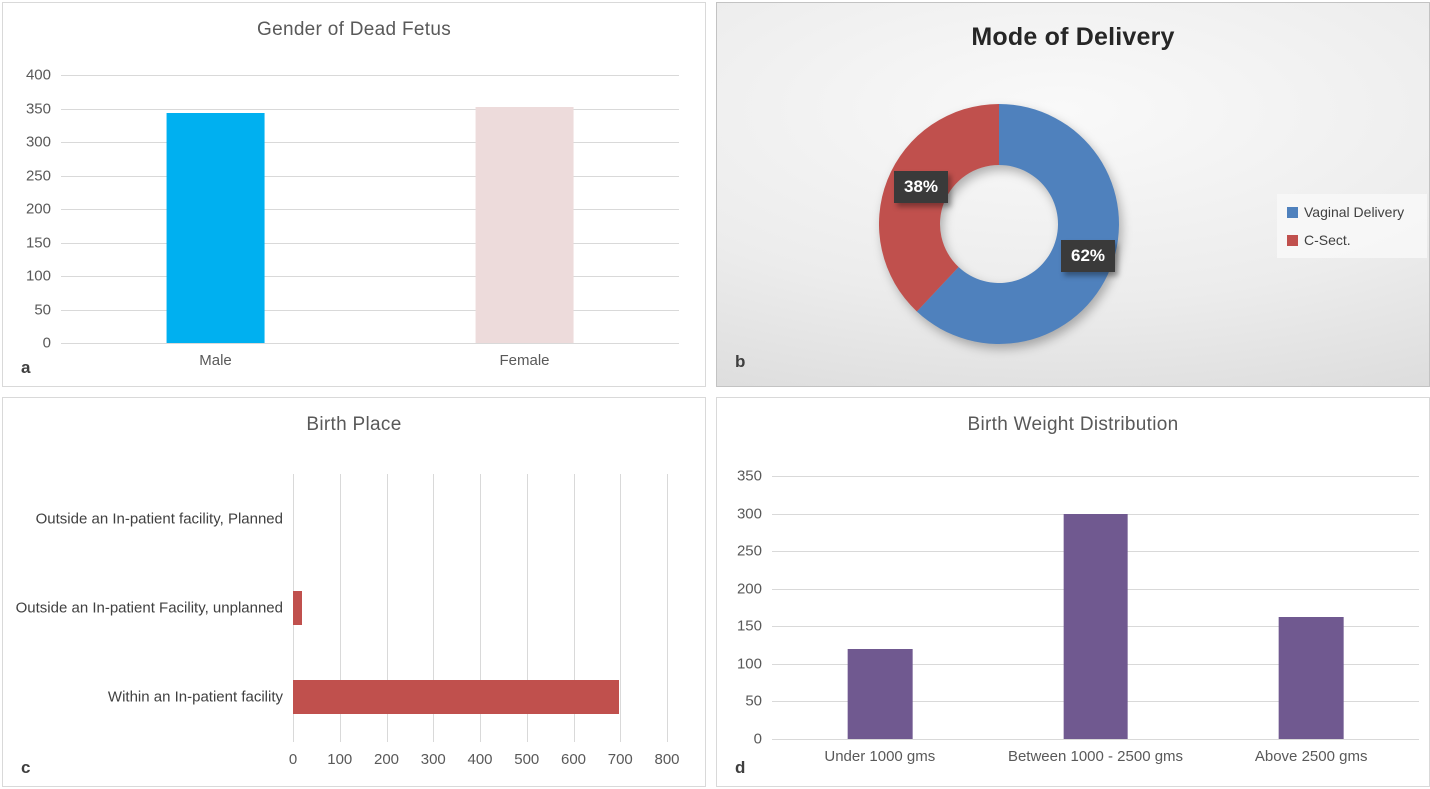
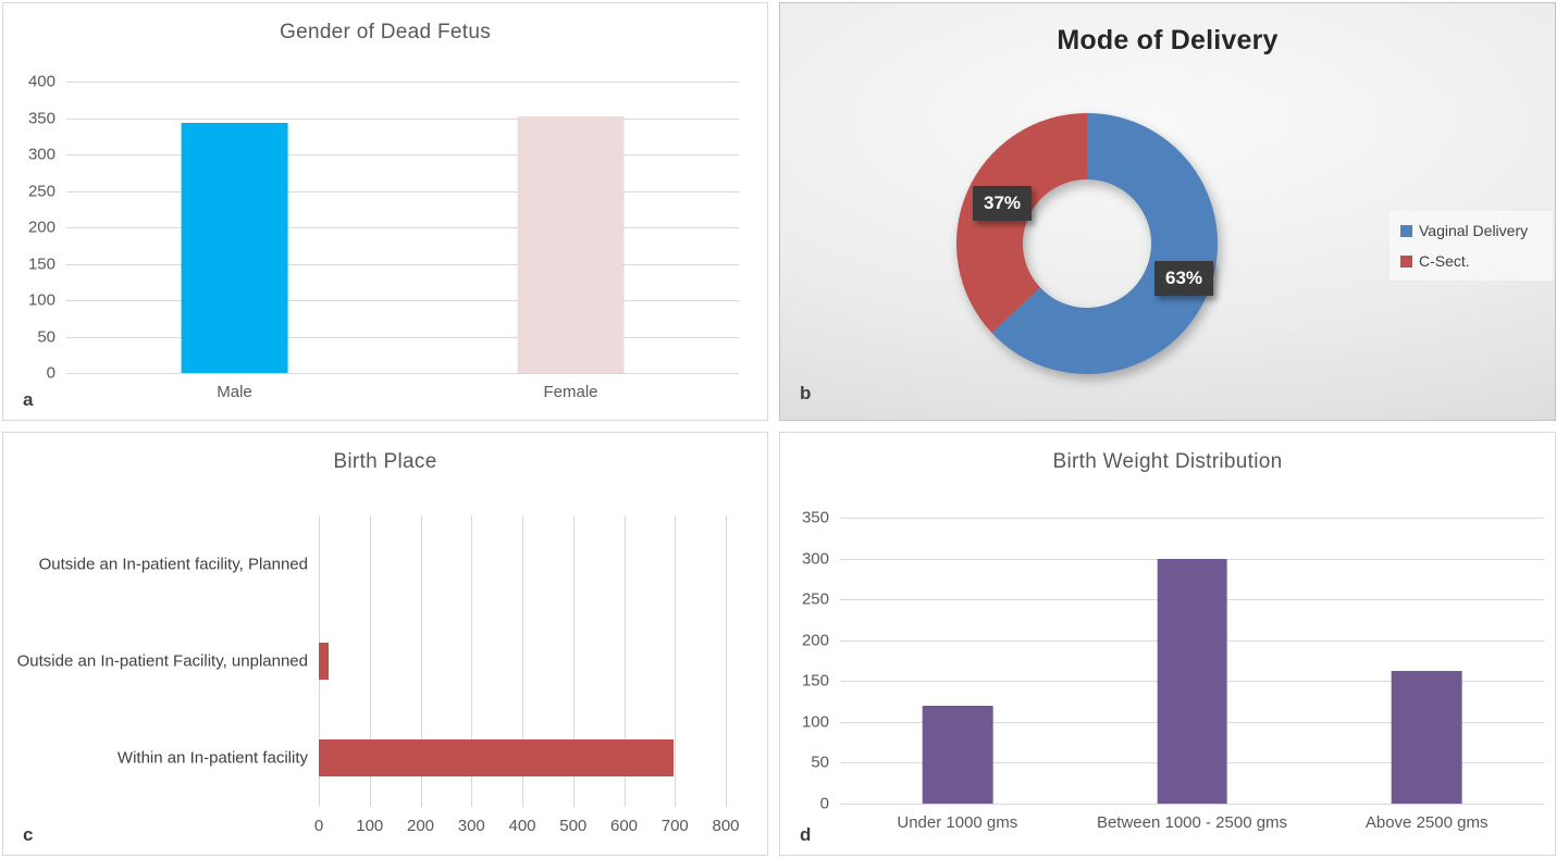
Mode of Delivery/Vaginal Delivery: 62% -> 63%
Mode of Delivery/C-Sect.: 38% -> 37%
